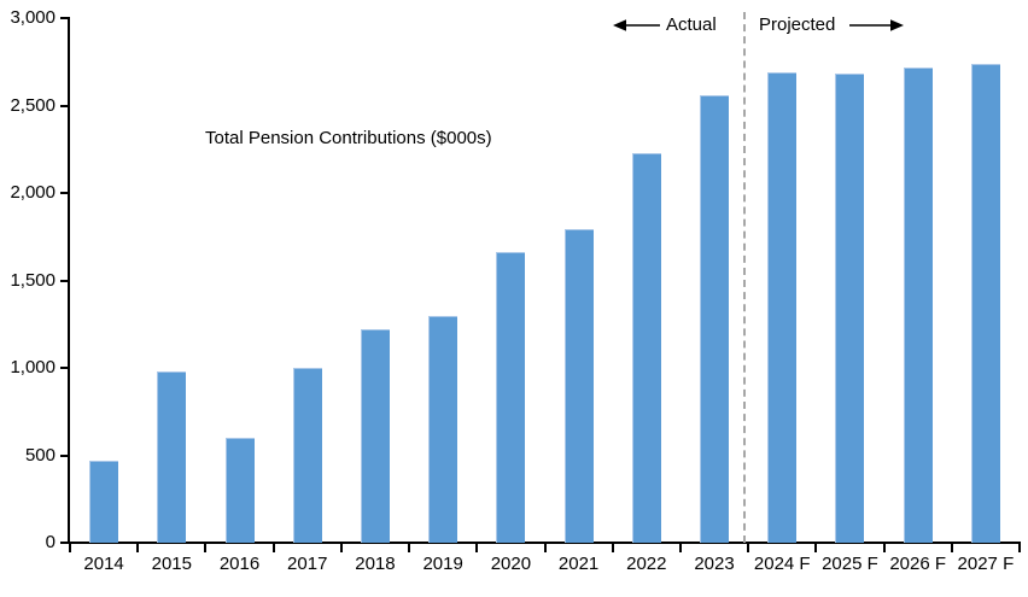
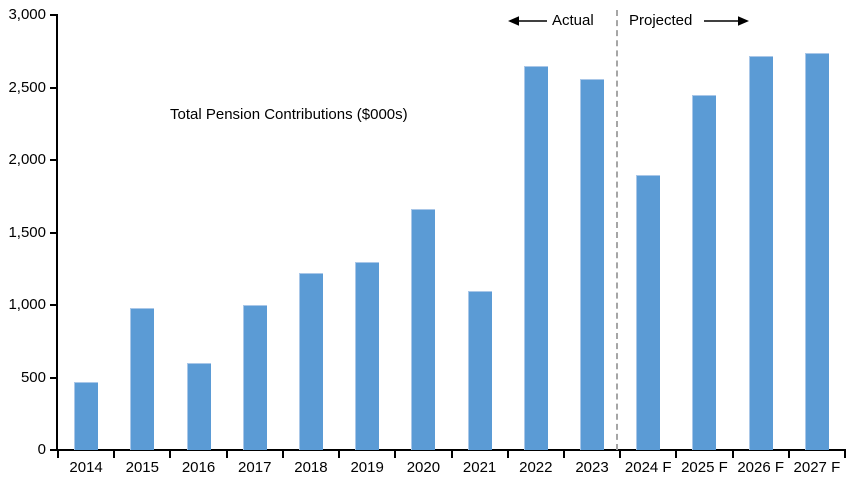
2021: 1790 -> 1100
2022: 2230 -> 2650
2024 F: 2690 -> 1900
2025 F: 2680 -> 2450
